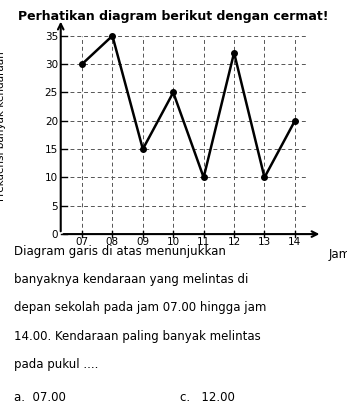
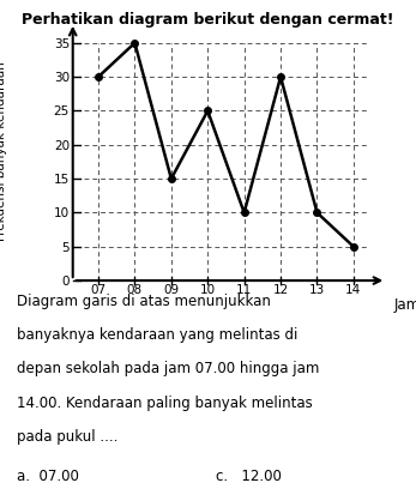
12: 32 -> 30
14: 20 -> 5
